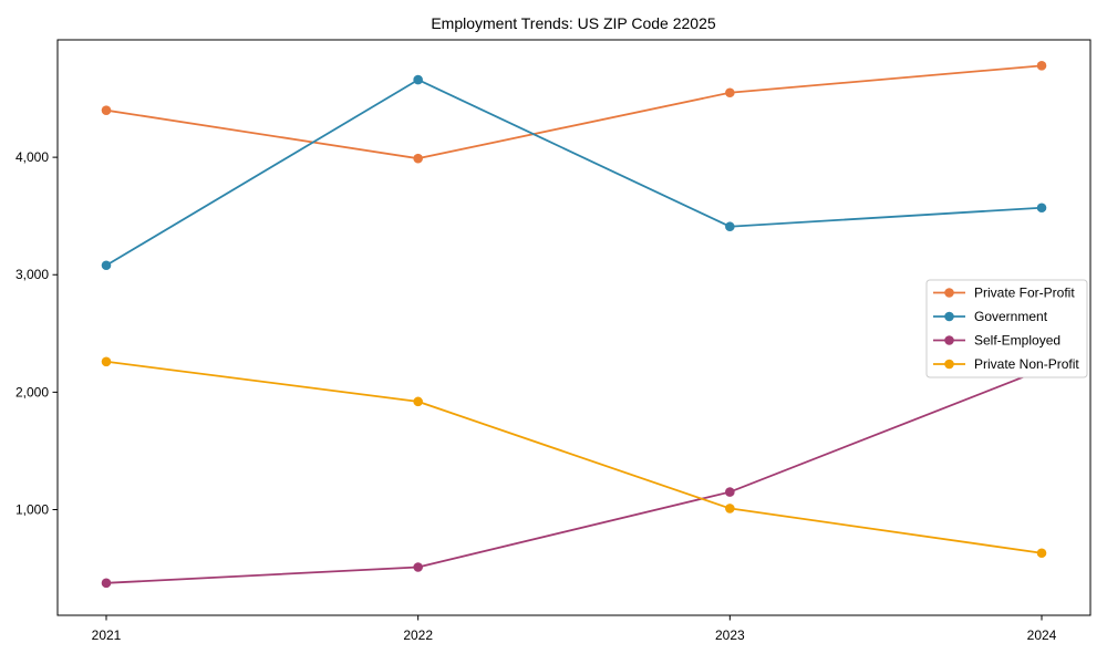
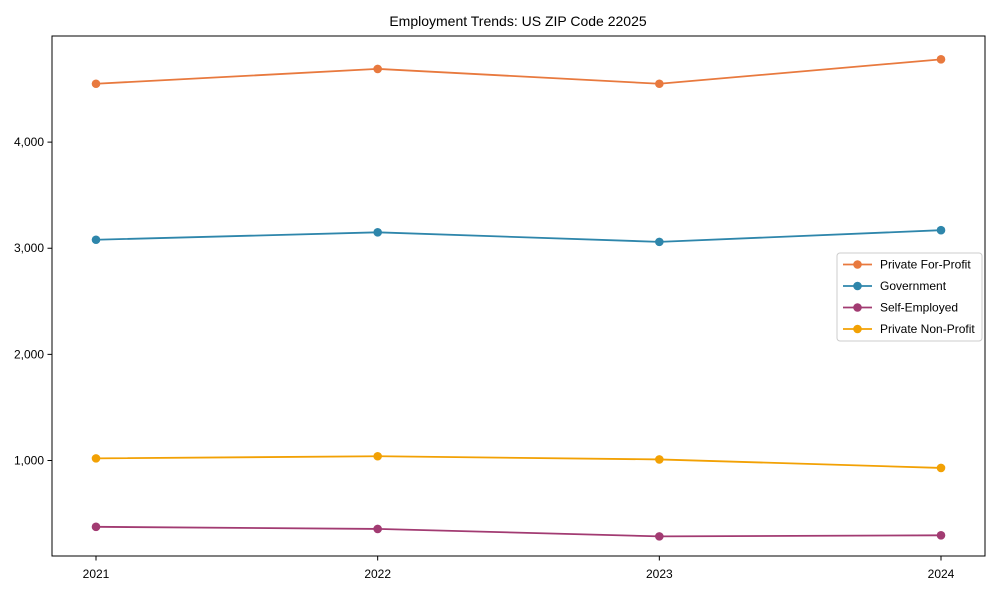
Private For-Profit/2021: 4400 -> 4550
Private Non-Profit/2021: 2260 -> 1020
Private For-Profit/2022: 3990 -> 4690
Government/2022: 4660 -> 3150
Self-Employed/2022: 510 -> 360
Private Non-Profit/2022: 1920 -> 1040
Government/2023: 3410 -> 3060
Self-Employed/2023: 1150 -> 280
Government/2024: 3570 -> 3170
Self-Employed/2024: 2190 -> 300
Private Non-Profit/2024: 630 -> 930
